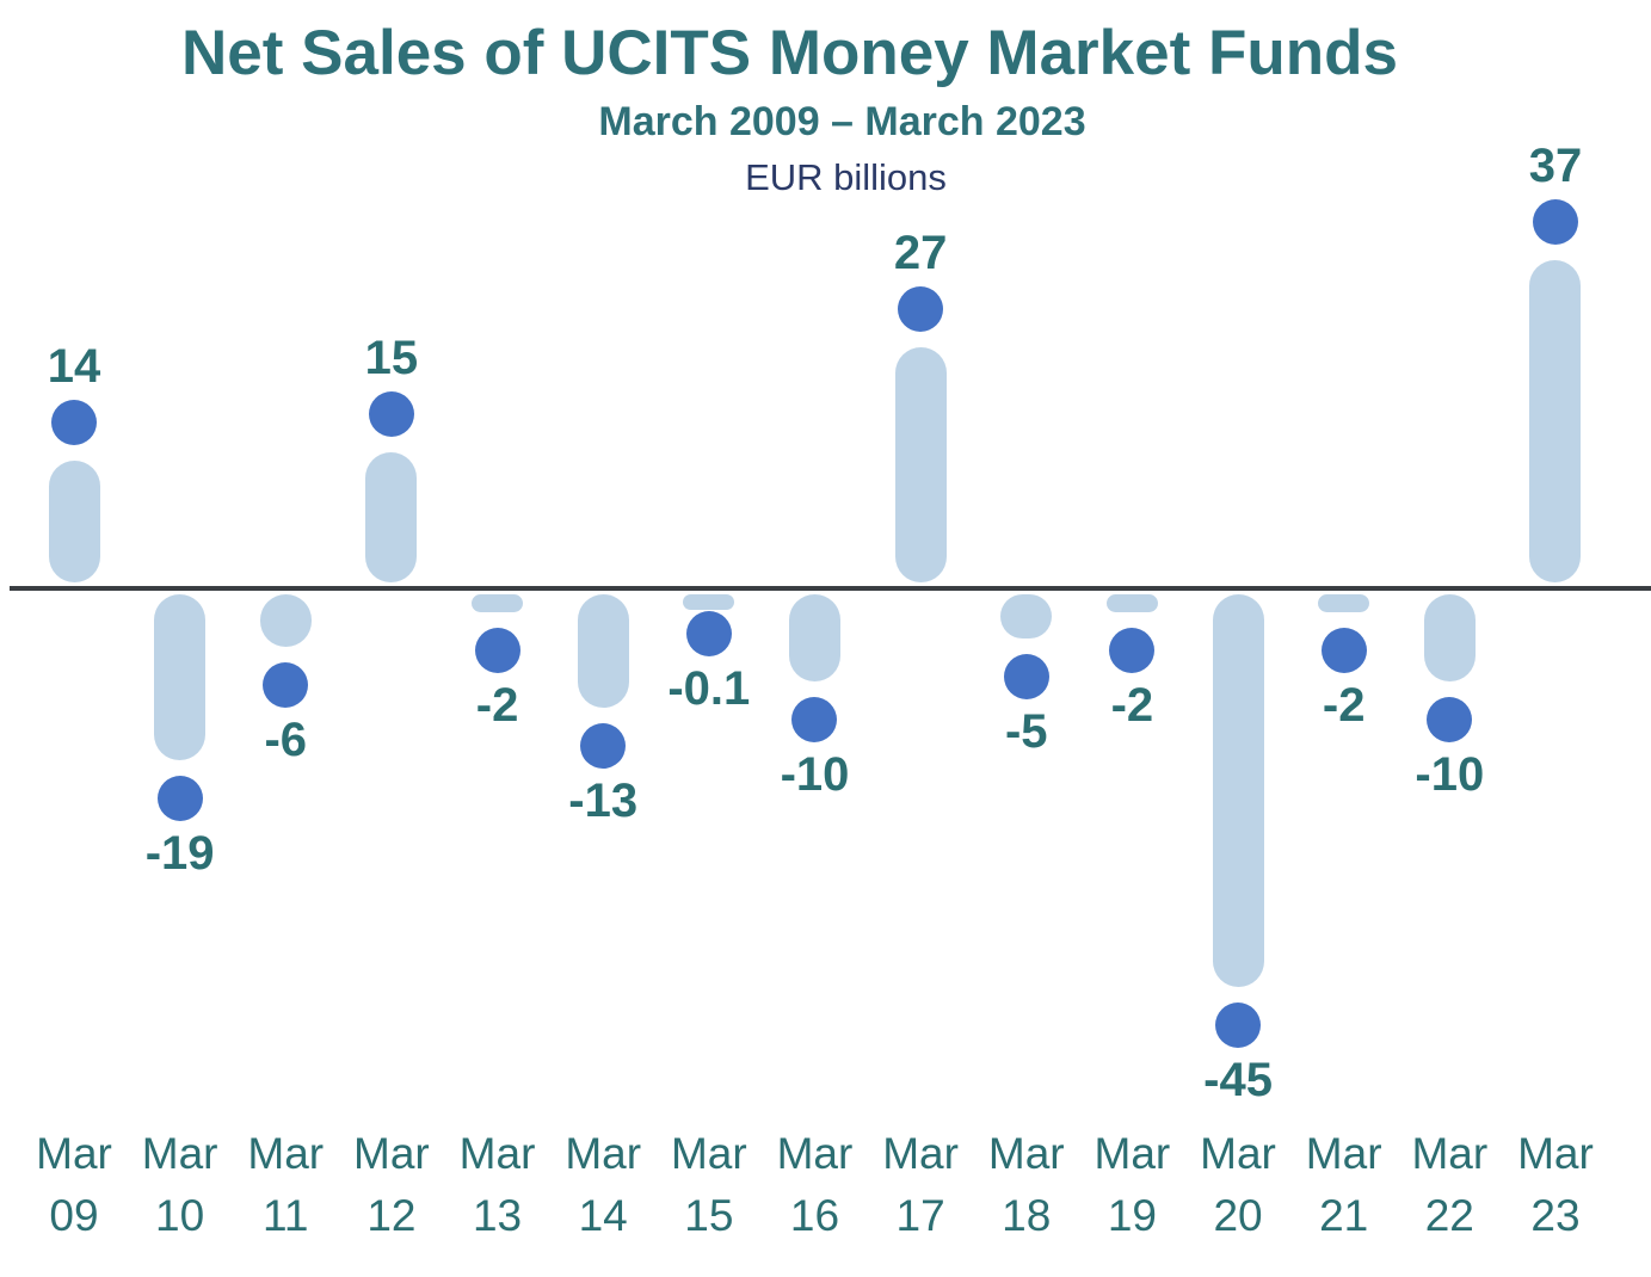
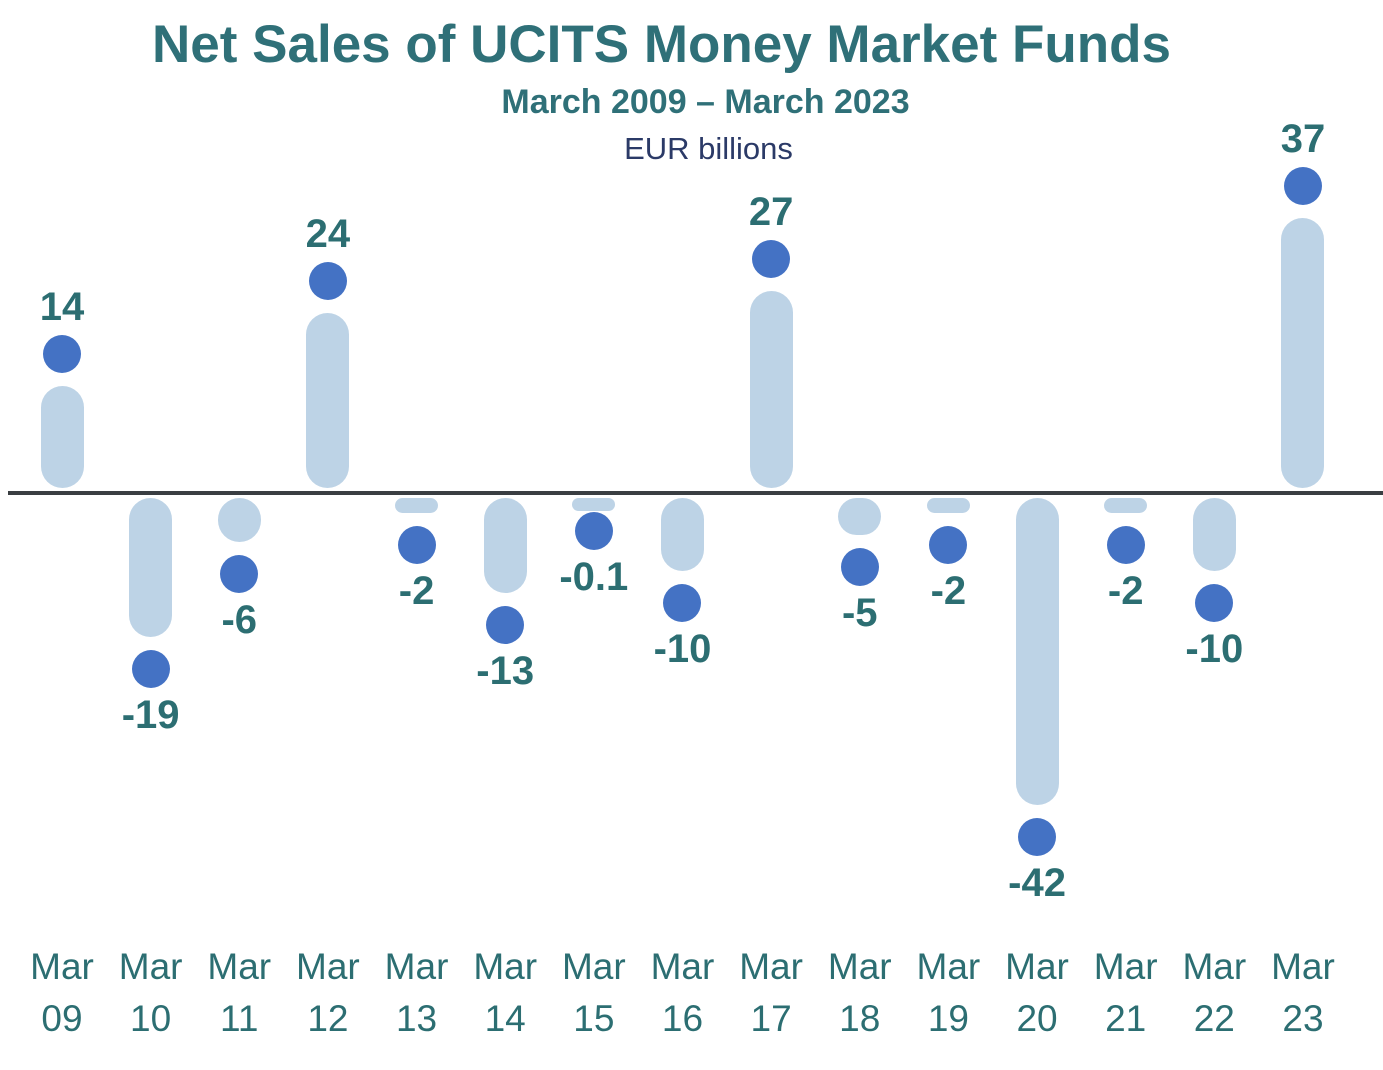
Mar 12: 15 -> 24
Mar 20: -45 -> -42
